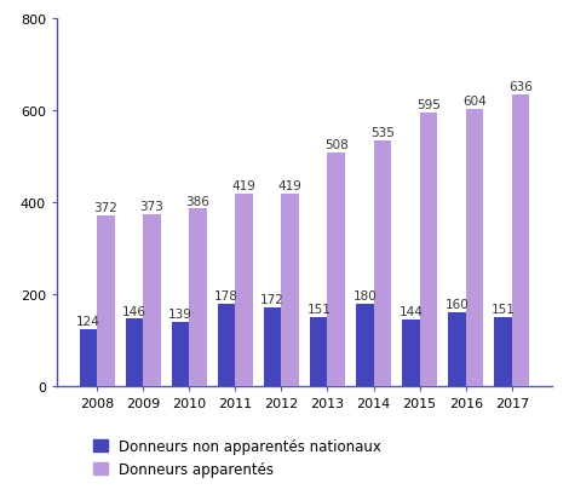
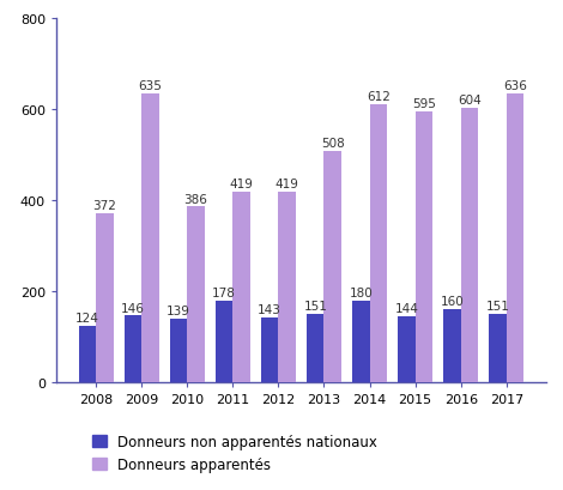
Donneurs apparentés/2009: 373 -> 635
Donneurs non apparentés nationaux/2012: 172 -> 143
Donneurs apparentés/2014: 535 -> 612
